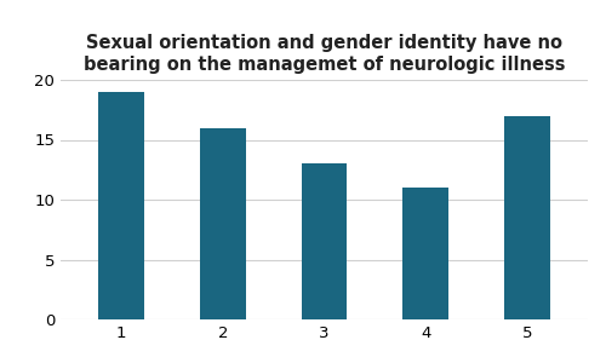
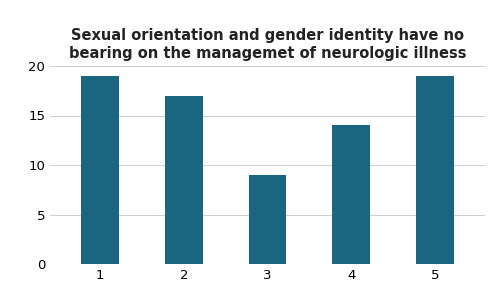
2: 16 -> 17
3: 13 -> 9
4: 11 -> 14
5: 17 -> 19
